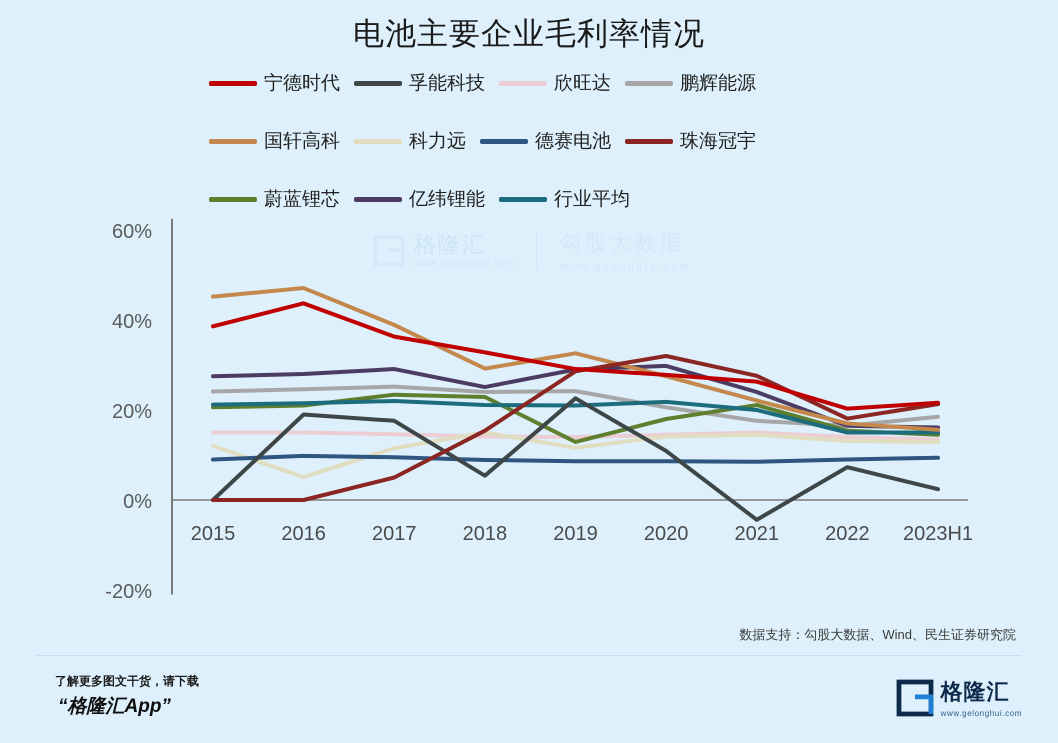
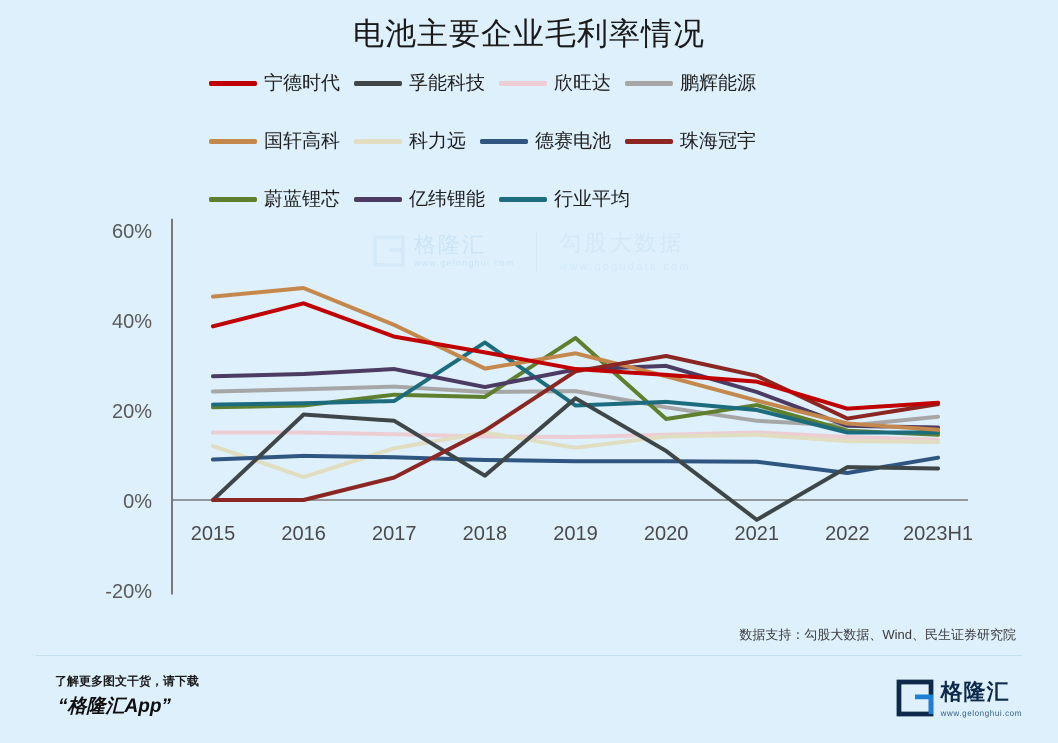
行业平均/2018: 21% -> 35%
蔚蓝锂芯/2019: 13% -> 36%
德赛电池/2022: 9% -> 6%
孚能科技/2023H1: 2% -> 7%
